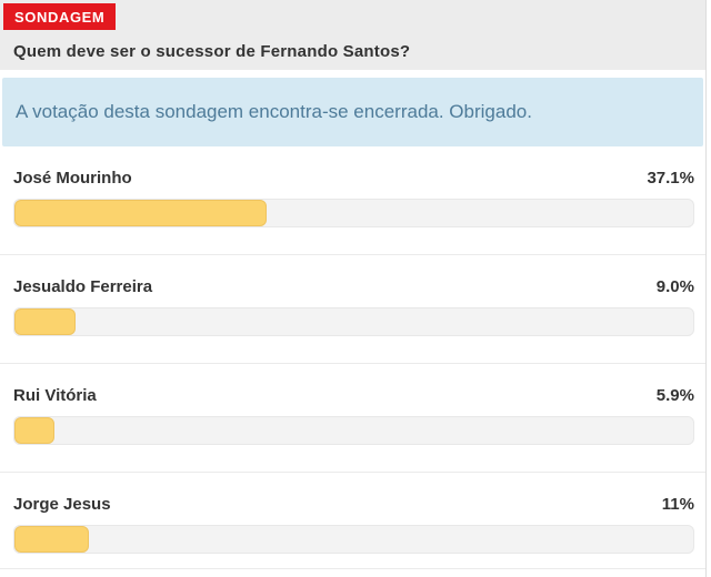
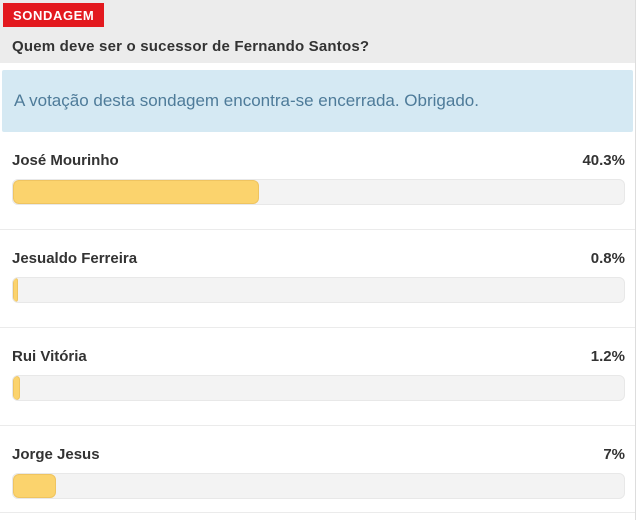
José Mourinho: 37.1% -> 40.3%
Jesualdo Ferreira: 9.0% -> 0.8%
Rui Vitória: 5.9% -> 1.2%
Jorge Jesus: 11% -> 7%
